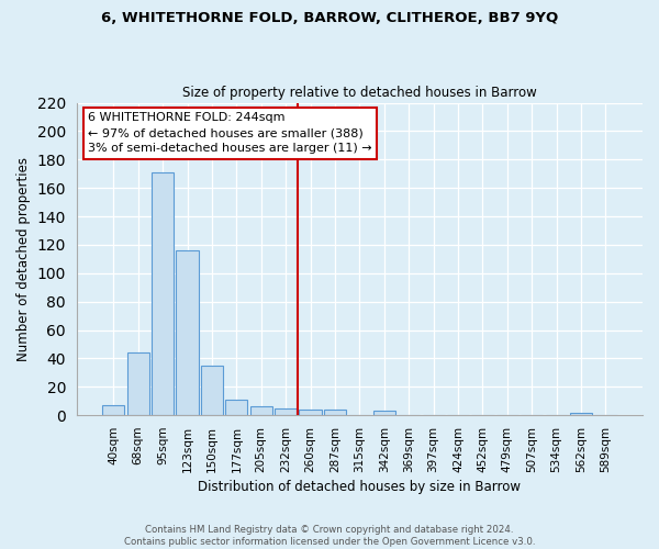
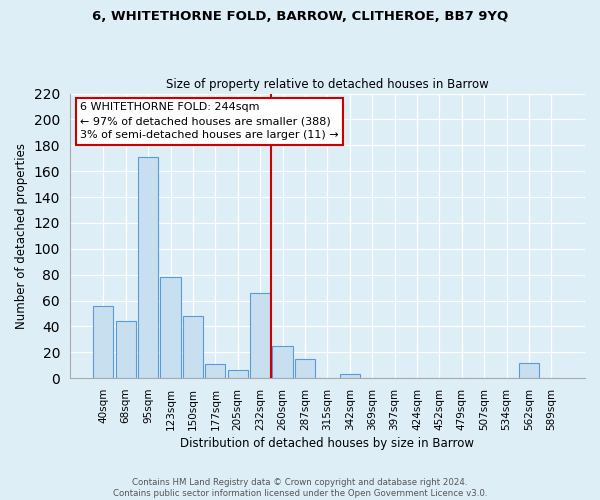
40sqm: 7 -> 56
123sqm: 116 -> 78
150sqm: 35 -> 48
232sqm: 5 -> 66
260sqm: 4 -> 25
287sqm: 4 -> 15
562sqm: 2 -> 12
